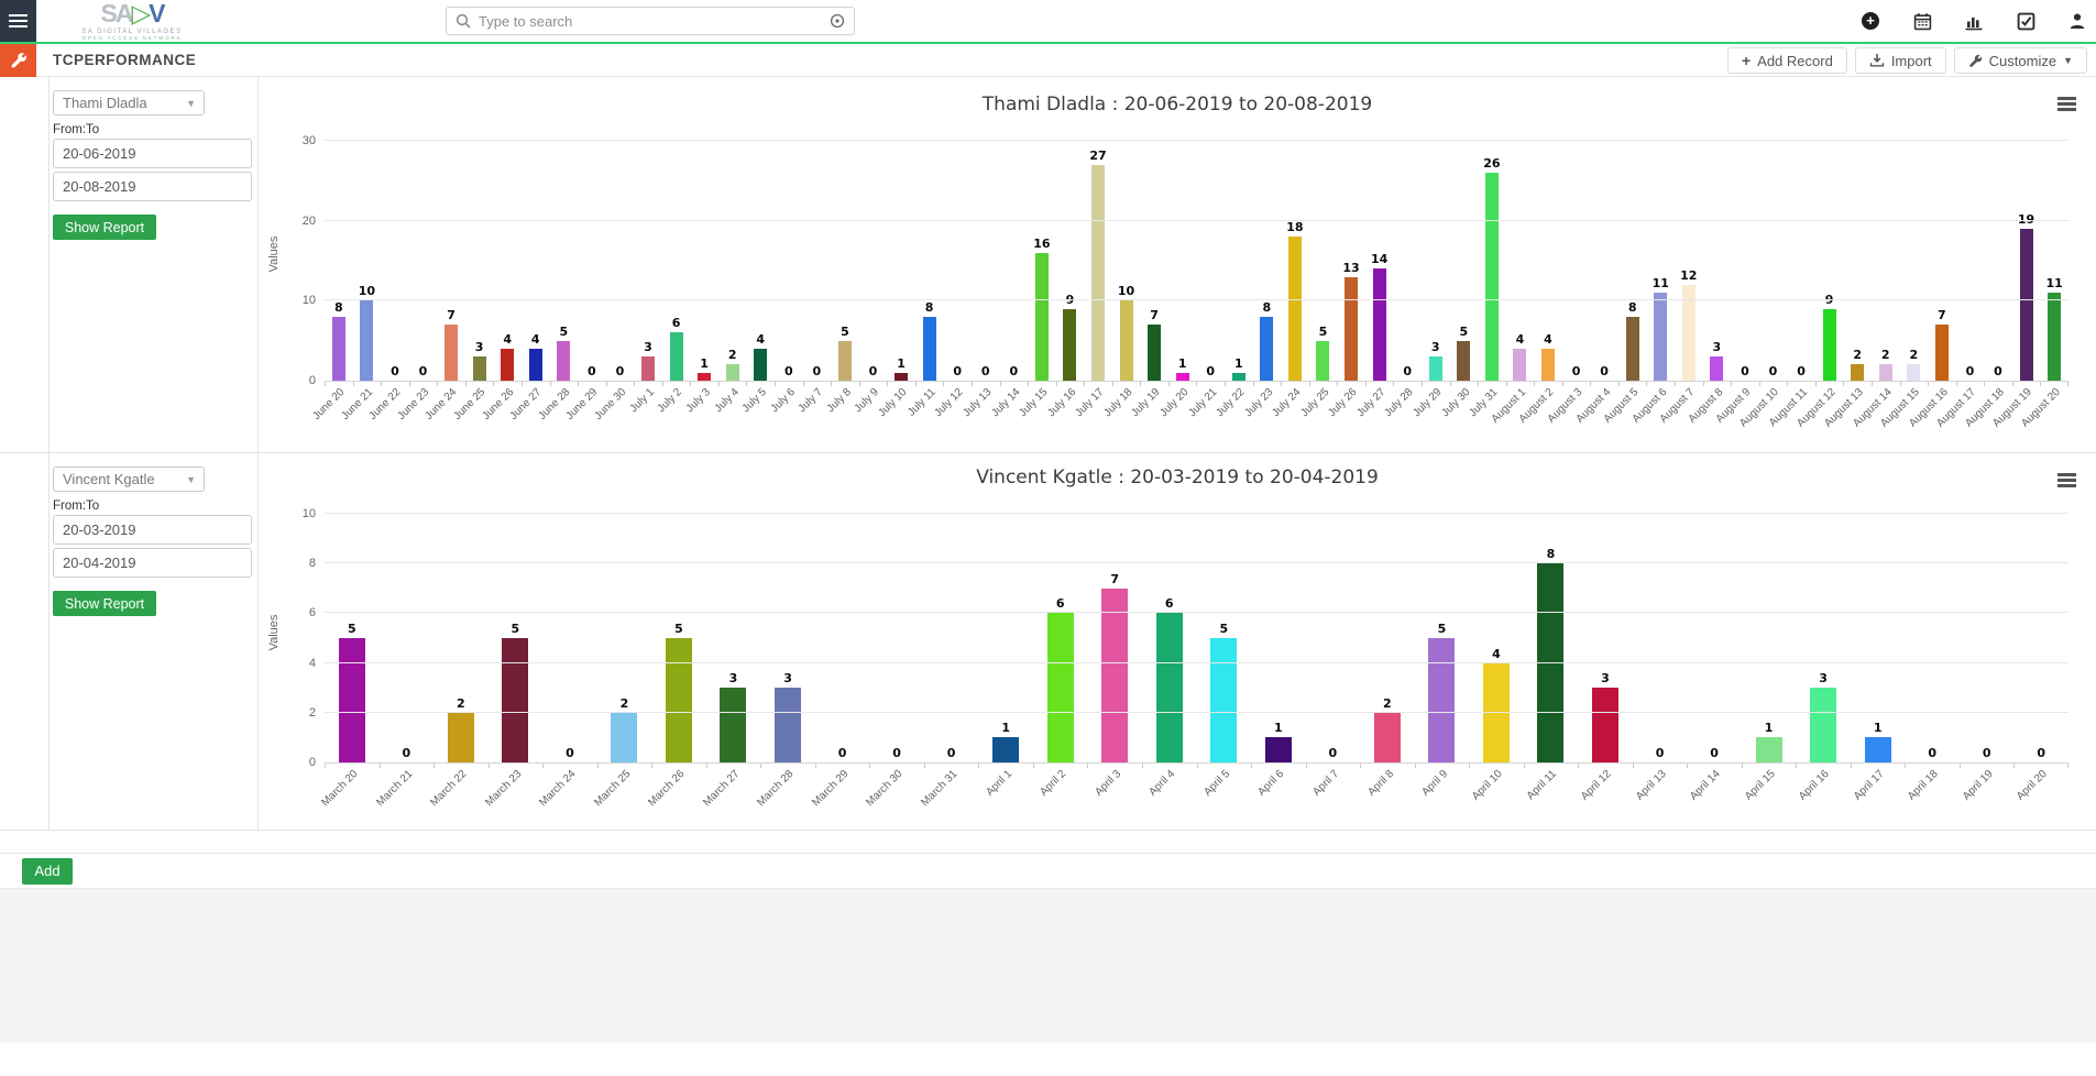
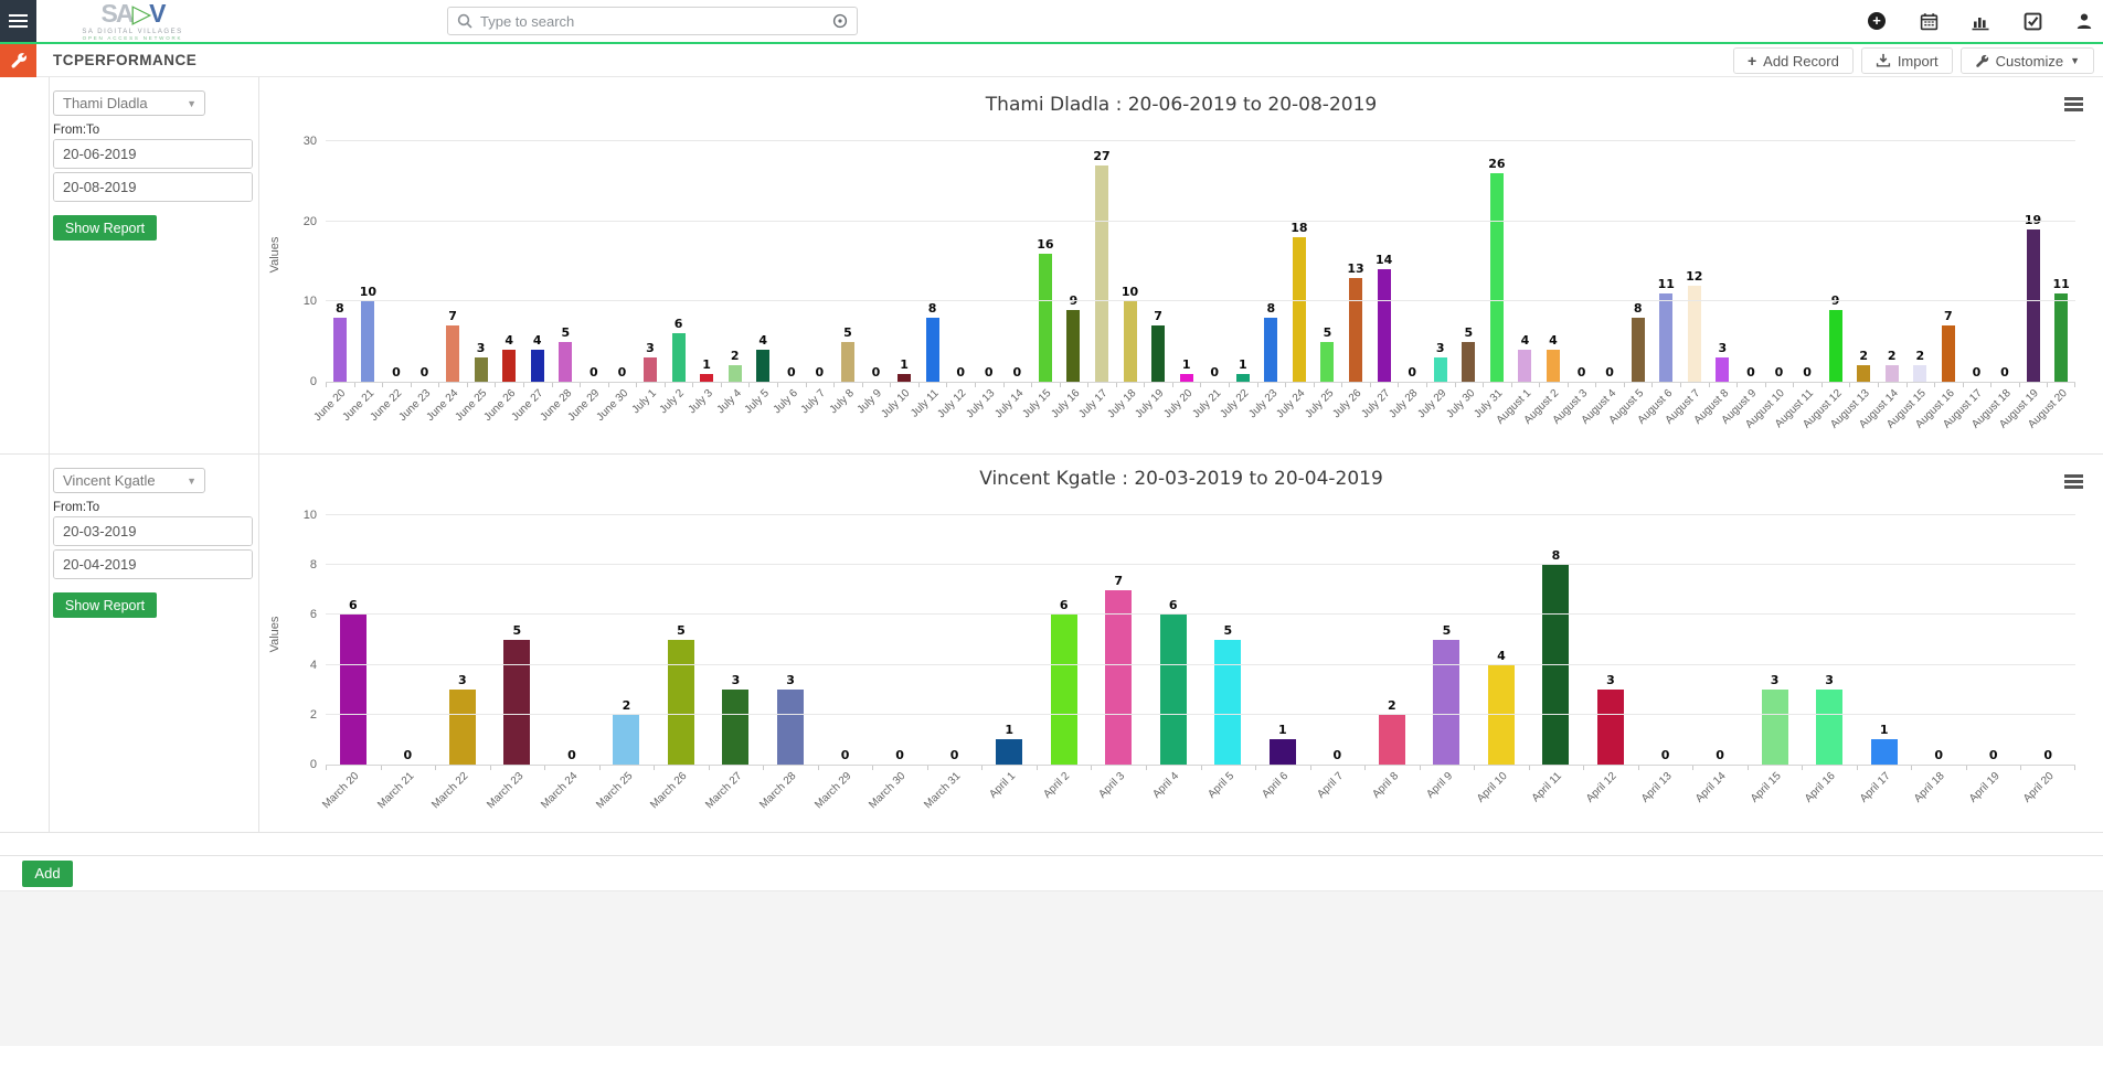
Vincent Kgatle : 20-03-2019 to 20-04-2019/March 20: 5 -> 6
Vincent Kgatle : 20-03-2019 to 20-04-2019/March 22: 2 -> 3
Vincent Kgatle : 20-03-2019 to 20-04-2019/April 15: 1 -> 3
